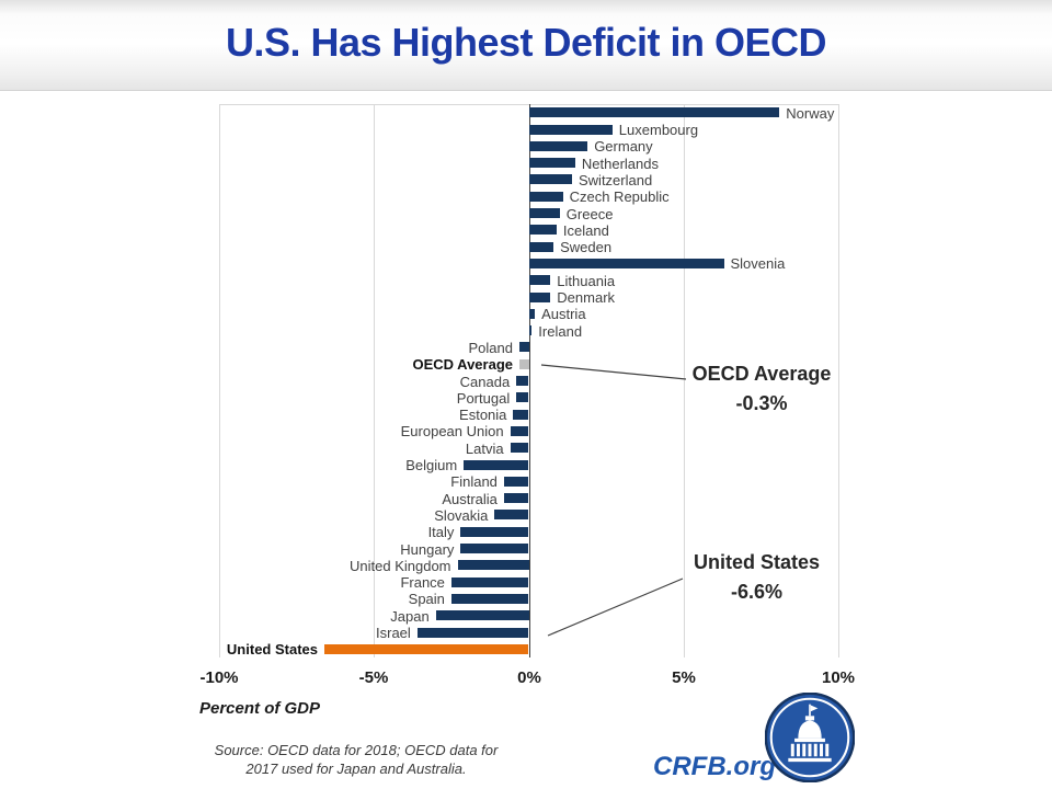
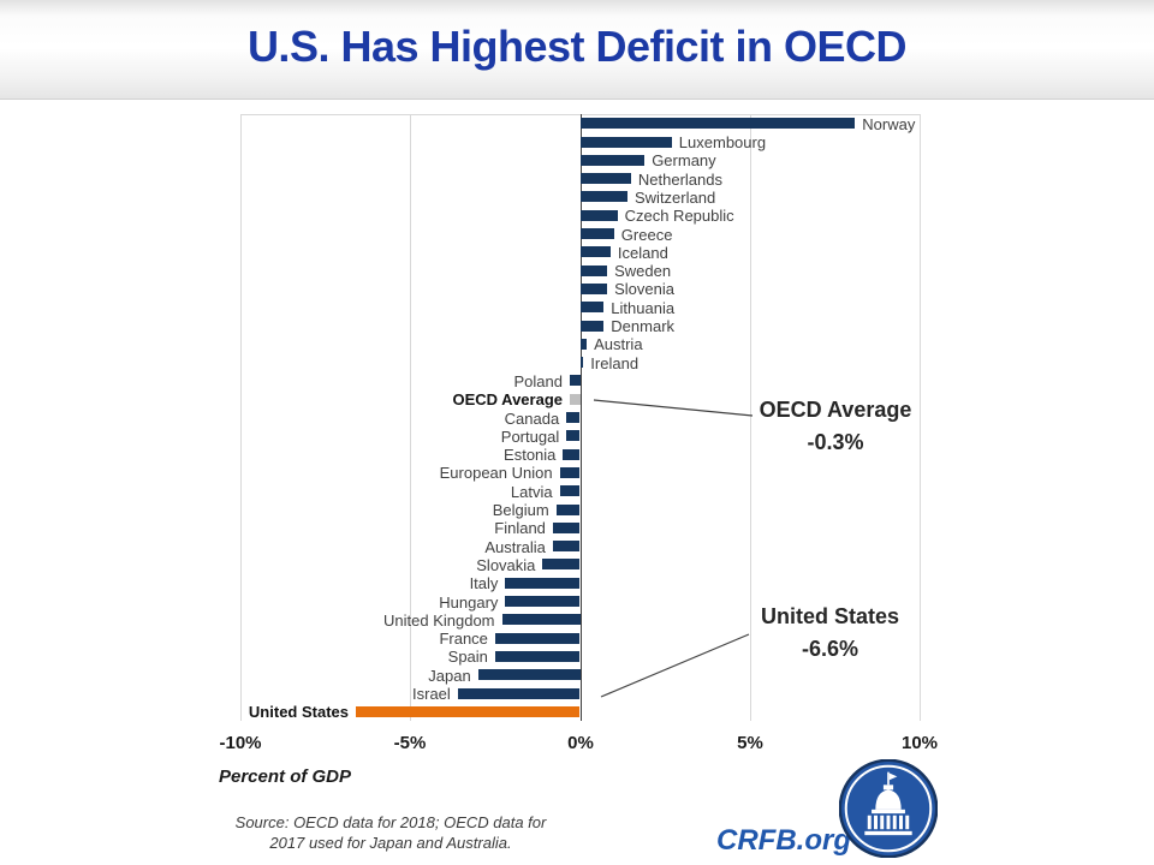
Slovenia: 6.3% -> 0.8%
Belgium: -2.1% -> -0.7%
